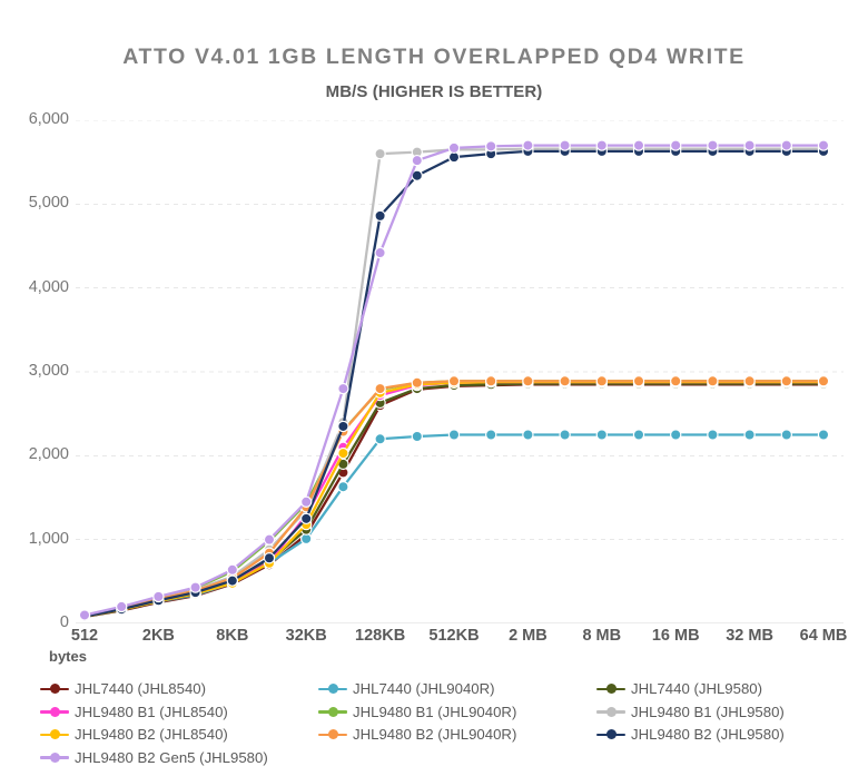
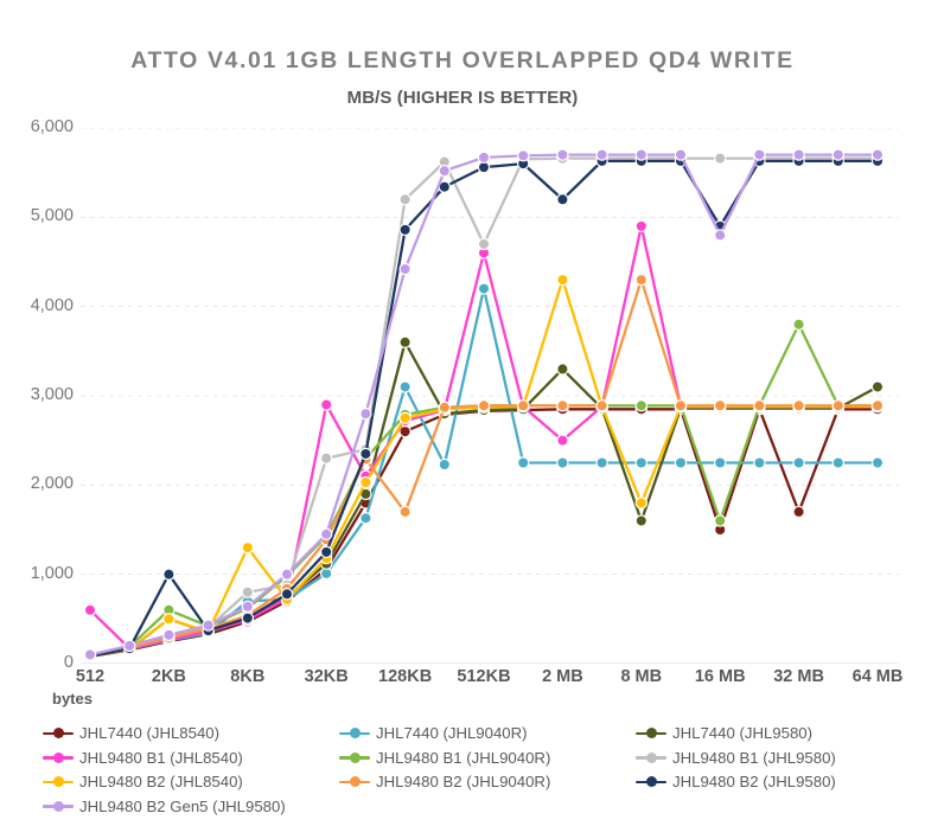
JHL9480 B1 (JHL8540)/512: 100 -> 600
JHL7440 (JHL9580)/2KB: 300 -> 500
JHL9480 B1 (JHL9040R)/2KB: 300 -> 600
JHL9480 B2 (JHL8540)/2KB: 300 -> 500
JHL9480 B2 (JHL9580)/2KB: 300 -> 1000
JHL7440 (JHL9040R)/8KB: 500 -> 700
JHL9480 B1 (JHL9580)/8KB: 600 -> 800
JHL9480 B2 (JHL8540)/8KB: 500 -> 1300
JHL9480 B1 (JHL8540)/32KB: 1300 -> 2900
JHL9480 B1 (JHL9580)/32KB: 1400 -> 2300
JHL7440 (JHL9040R)/128KB: 2200 -> 3100
JHL7440 (JHL9580)/128KB: 2600 -> 3600
JHL9480 B1 (JHL9580)/128KB: 5600 -> 5200
JHL9480 B2 (JHL9040R)/128KB: 2800 -> 1700
JHL7440 (JHL9040R)/512KB: 2200 -> 4200
JHL9480 B1 (JHL8540)/512KB: 2900 -> 4600
JHL9480 B1 (JHL9580)/512KB: 5600 -> 4700
JHL7440 (JHL9580)/2 MB: 2900 -> 3300
JHL9480 B1 (JHL8540)/2 MB: 2900 -> 2500
JHL9480 B2 (JHL8540)/2 MB: 2900 -> 4300
JHL9480 B2 (JHL9580)/2 MB: 5600 -> 5200
JHL7440 (JHL9580)/8 MB: 2900 -> 1600
JHL9480 B1 (JHL8540)/8 MB: 2900 -> 4900
JHL9480 B2 (JHL8540)/8 MB: 2900 -> 1800
JHL9480 B2 (JHL9040R)/8 MB: 2900 -> 4300
JHL7440 (JHL8540)/16 MB: 2800 -> 1500
JHL9480 B1 (JHL9040R)/16 MB: 2900 -> 1600
JHL9480 B2 (JHL9580)/16 MB: 5600 -> 4900
JHL9480 B2 Gen5 (JHL9580)/16 MB: 5700 -> 4800
JHL7440 (JHL8540)/32 MB: 2800 -> 1700
JHL9480 B1 (JHL9040R)/32 MB: 2900 -> 3800
JHL7440 (JHL9580)/64 MB: 2900 -> 3100
